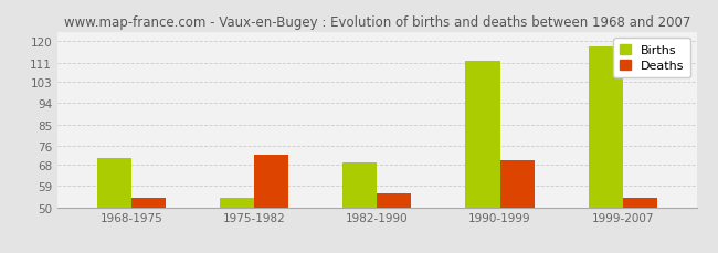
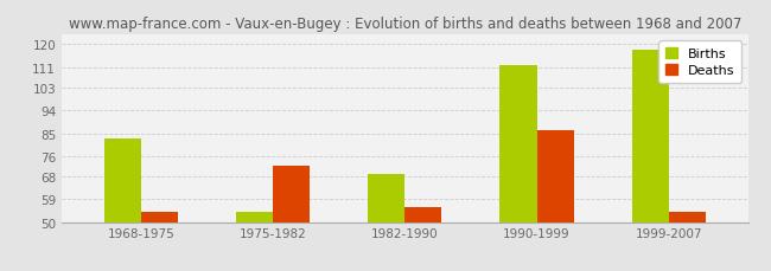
Births/1968-1975: 71 -> 83
Deaths/1990-1999: 70 -> 86
